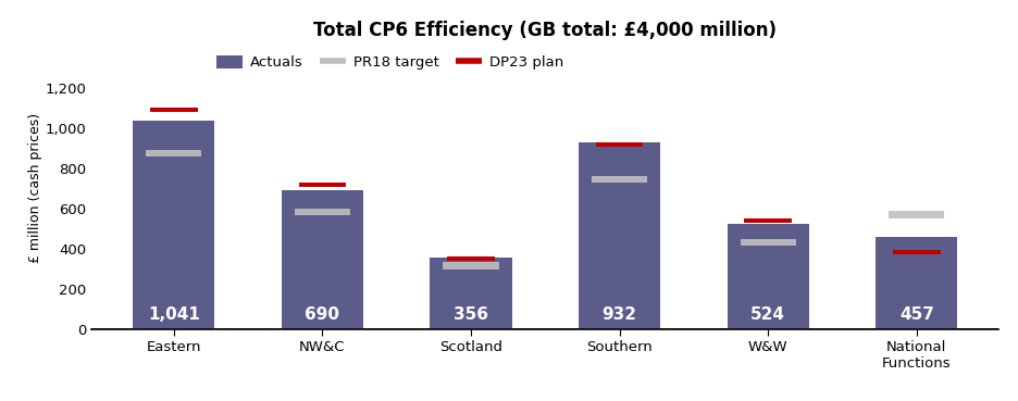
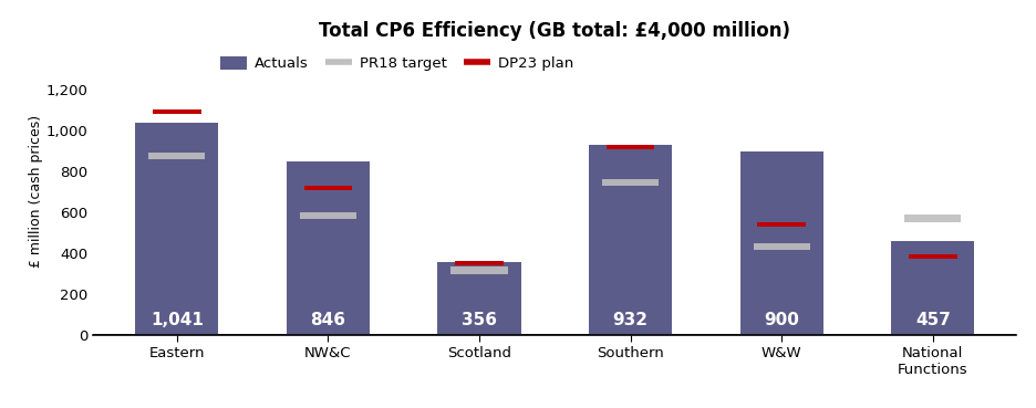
NW&C: 690 -> 846
W&W: 524 -> 900
